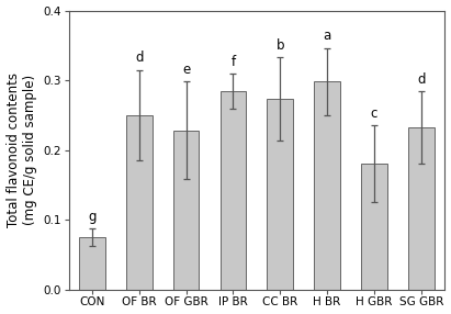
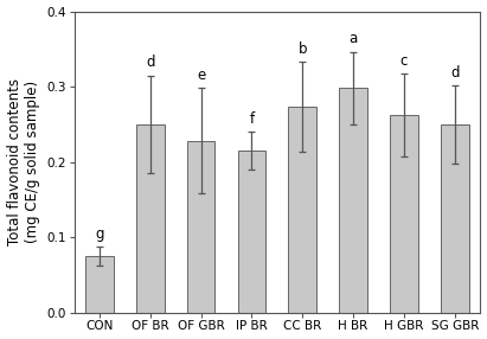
IP BR: 0.284 -> 0.215
H GBR: 0.180 -> 0.262
SG GBR: 0.232 -> 0.249
